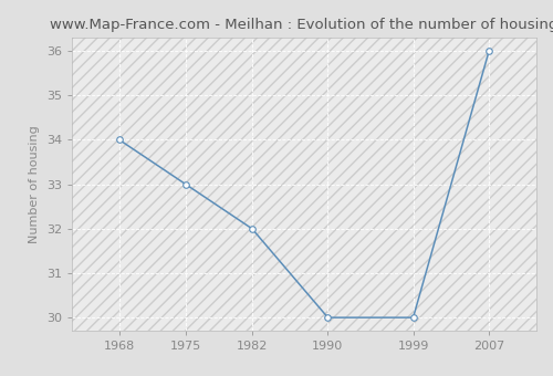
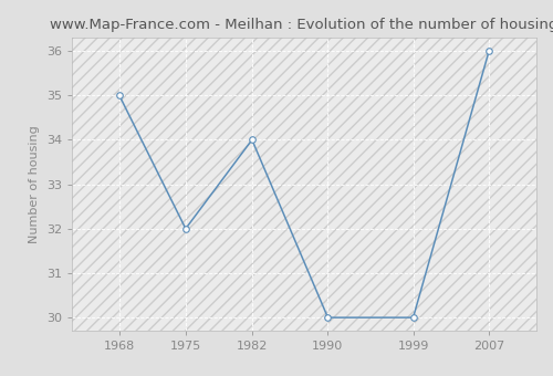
1968: 34 -> 35
1975: 33 -> 32
1982: 32 -> 34
